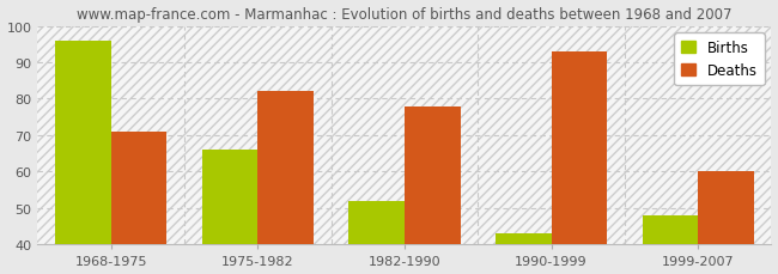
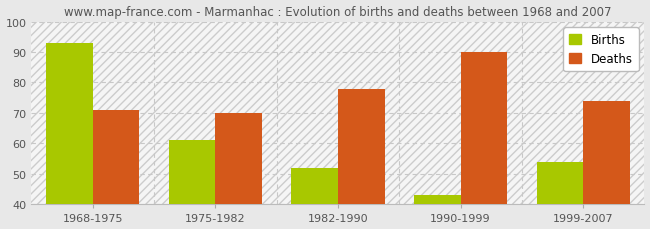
Births/1968-1975: 96 -> 93
Births/1975-1982: 66 -> 61
Deaths/1975-1982: 82 -> 70
Deaths/1990-1999: 93 -> 90
Births/1999-2007: 48 -> 54
Deaths/1999-2007: 60 -> 74
